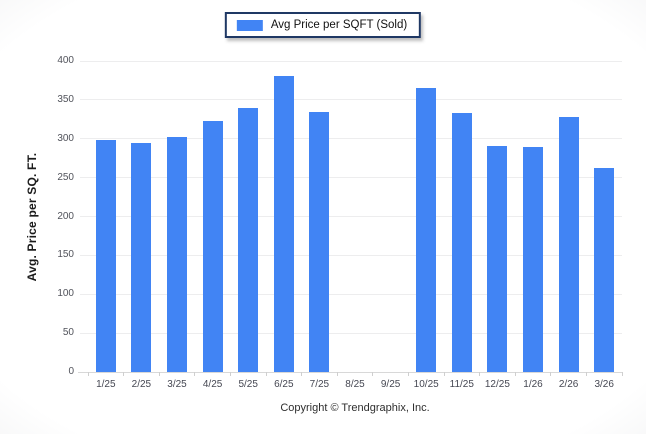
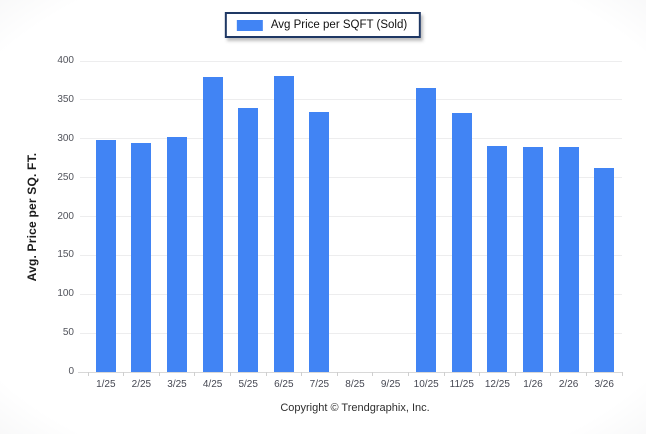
4/25: 320 -> 380
2/26: 330 -> 290
